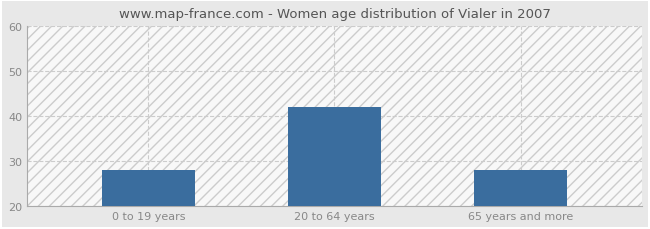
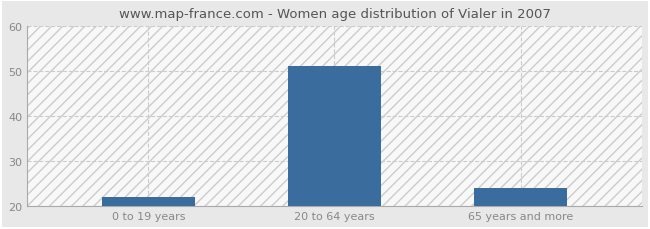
0 to 19 years: 28 -> 22
20 to 64 years: 42 -> 51
65 years and more: 28 -> 24
